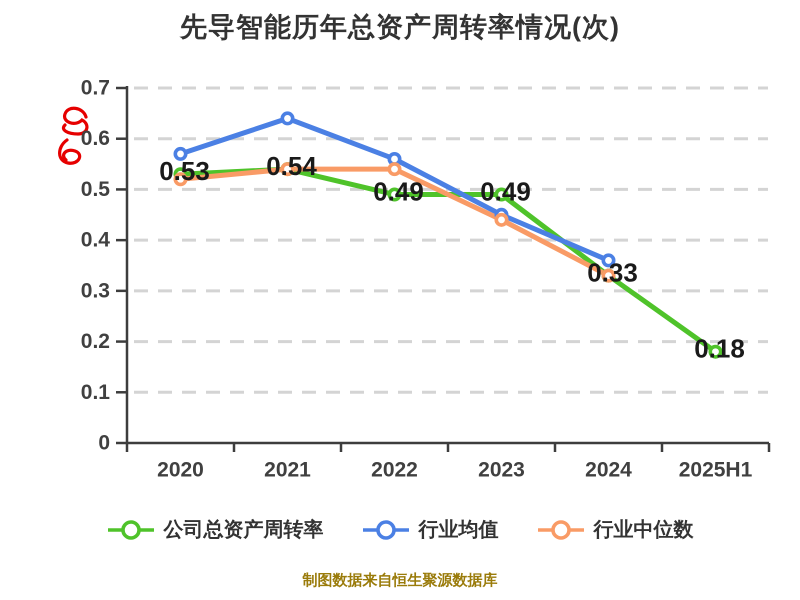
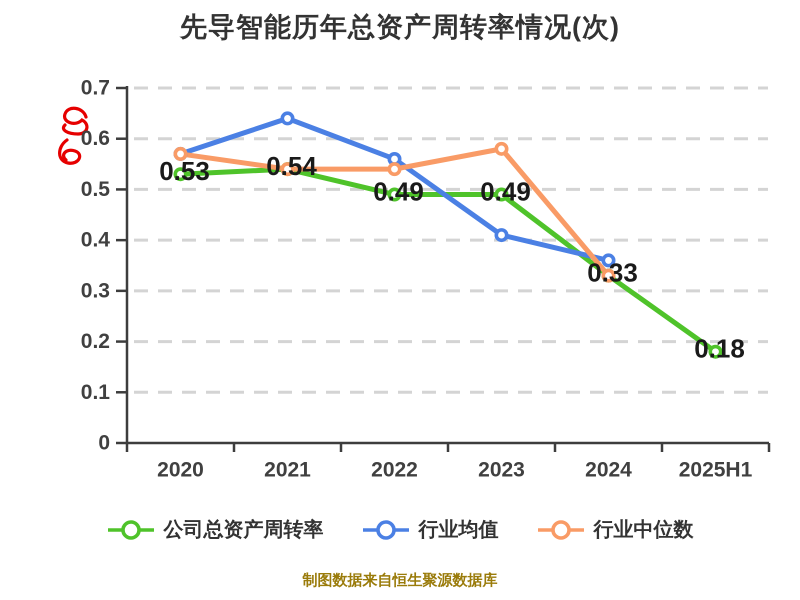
行业中位数/2020: 0.52 -> 0.57
行业均值/2023: 0.45 -> 0.41
行业中位数/2023: 0.44 -> 0.58
